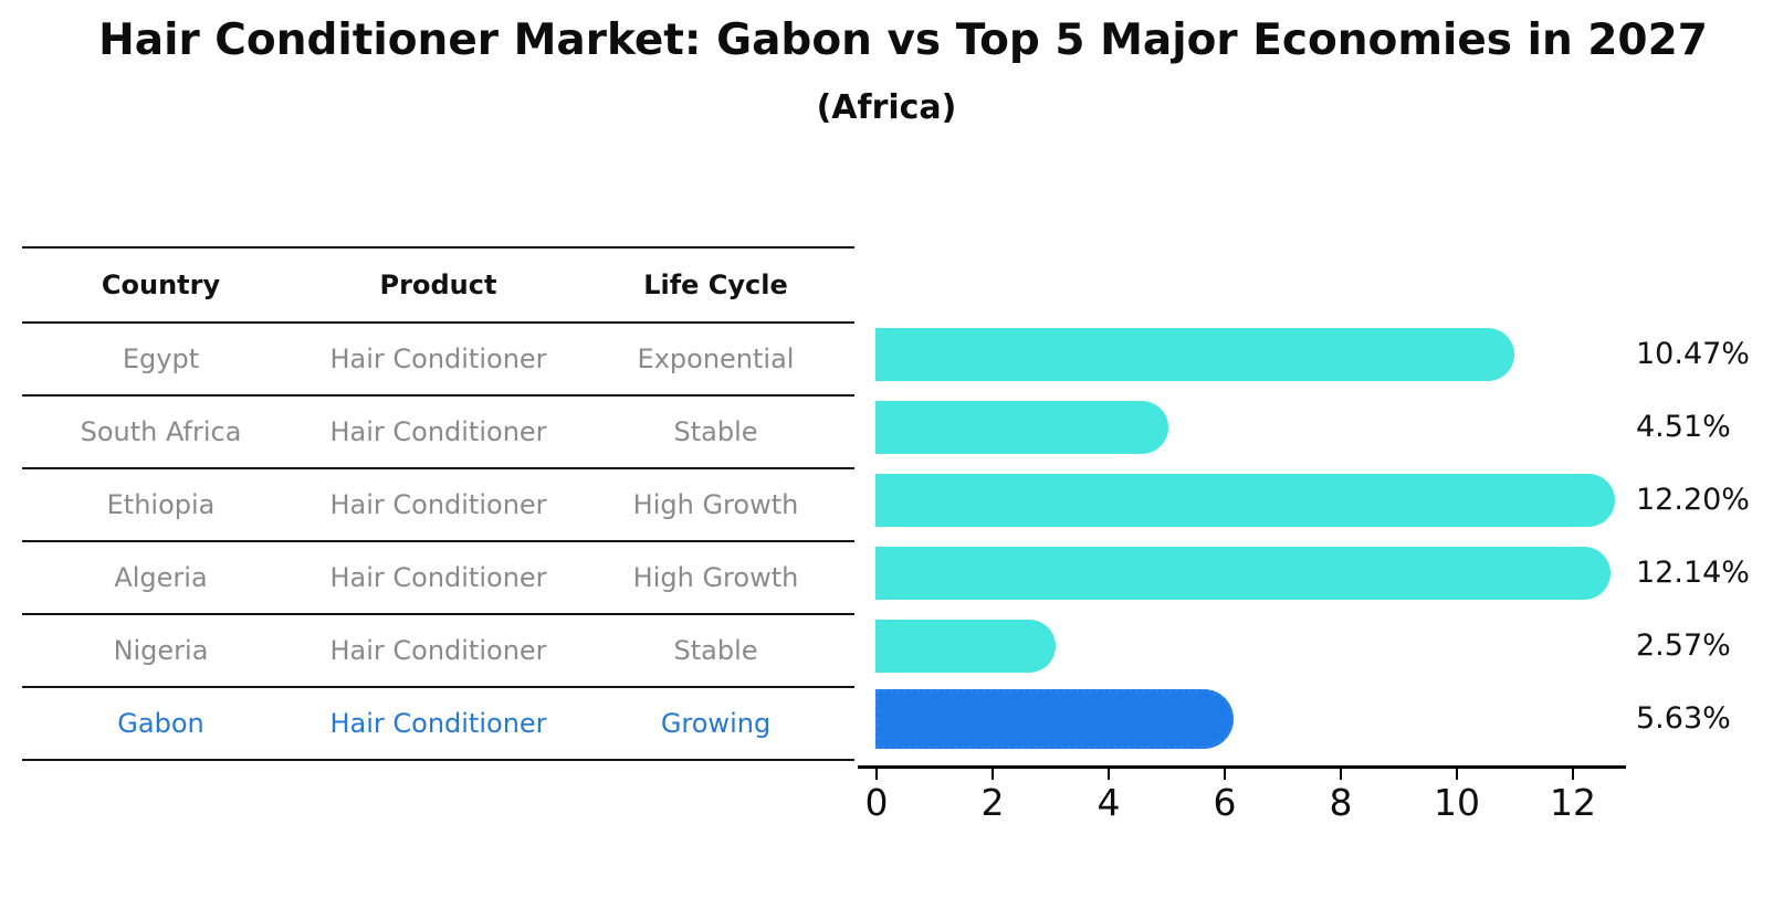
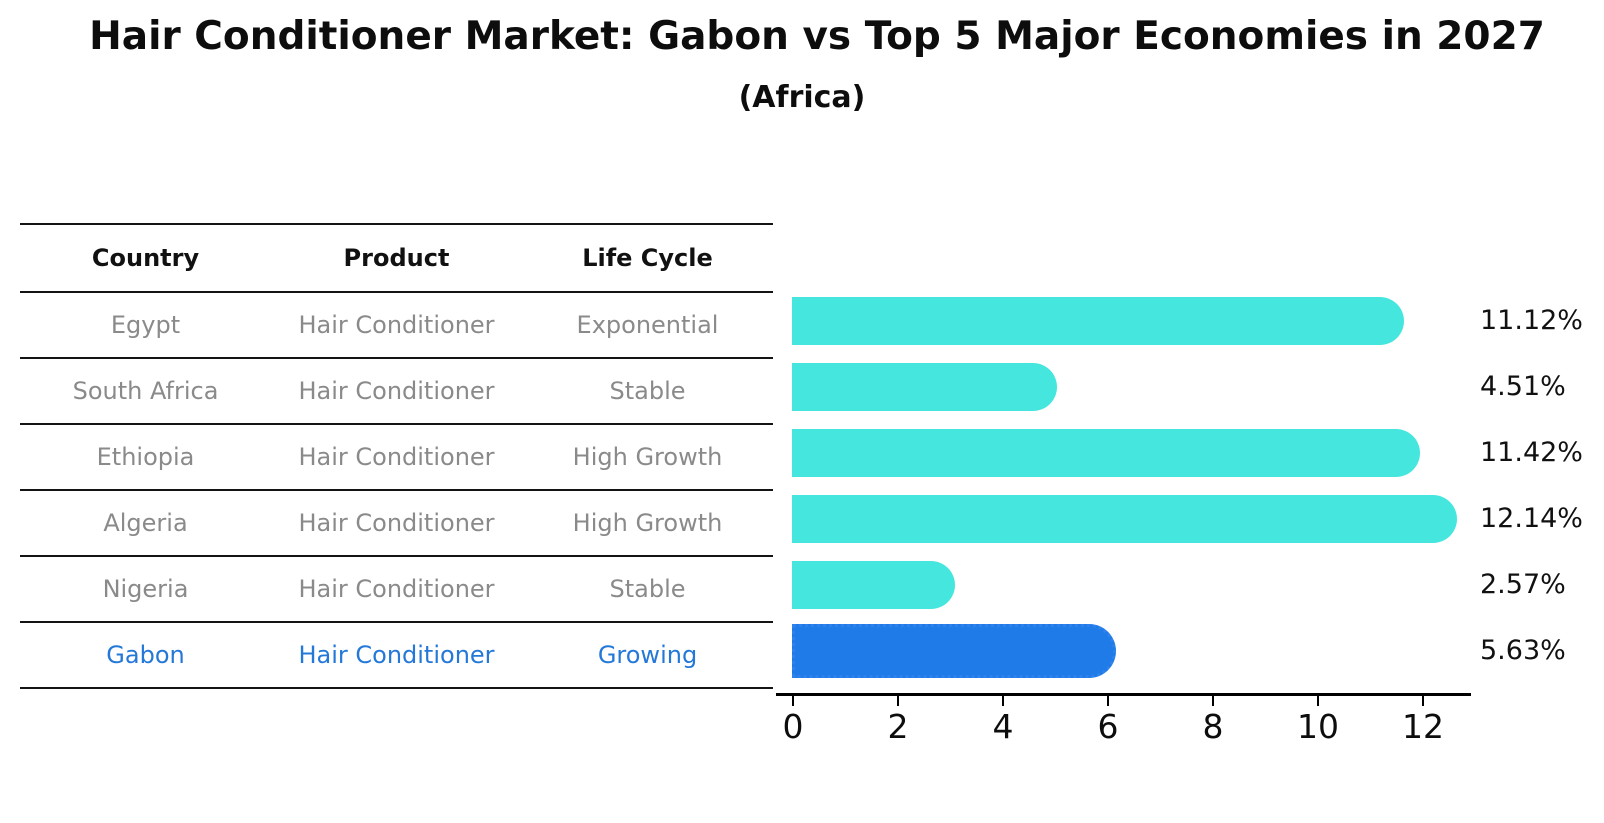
Egypt: 10.47% -> 11.12%
Ethiopia: 12.20% -> 11.42%
